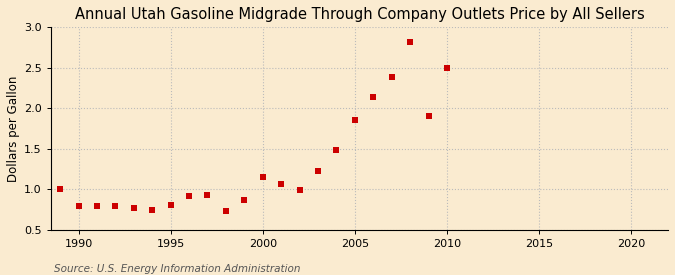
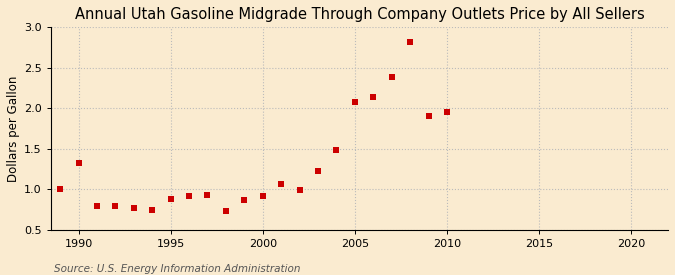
1990: 0.79 -> 1.32
1995: 0.80 -> 0.88
2000: 1.15 -> 0.92
2005: 1.85 -> 2.08
2010: 2.50 -> 1.96
